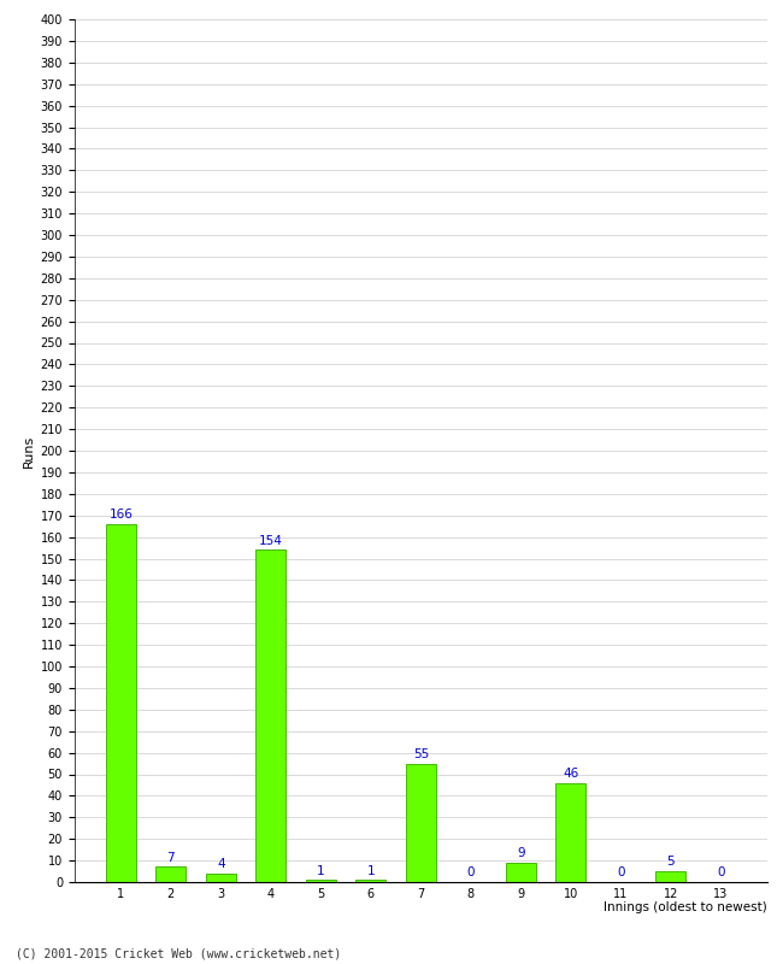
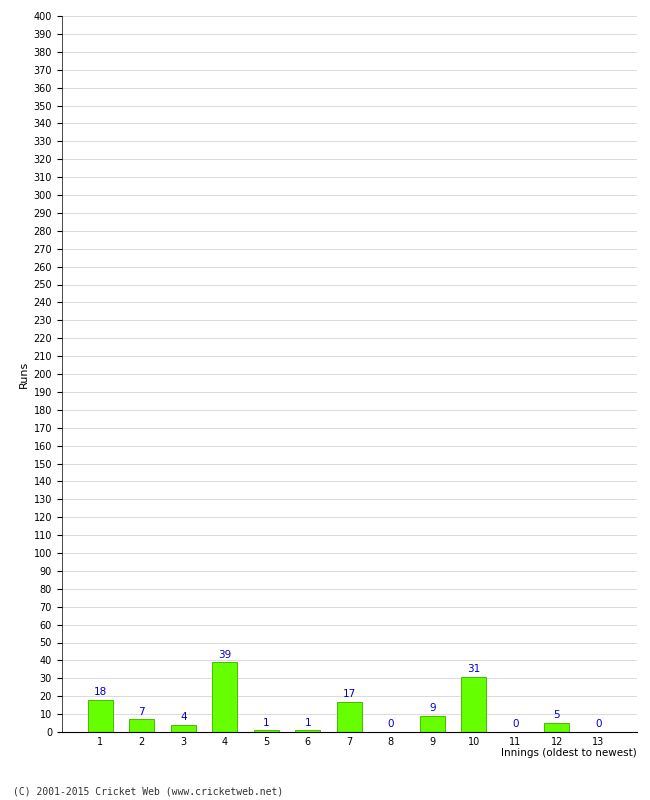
1: 166 -> 18
4: 154 -> 39
7: 55 -> 17
10: 46 -> 31
